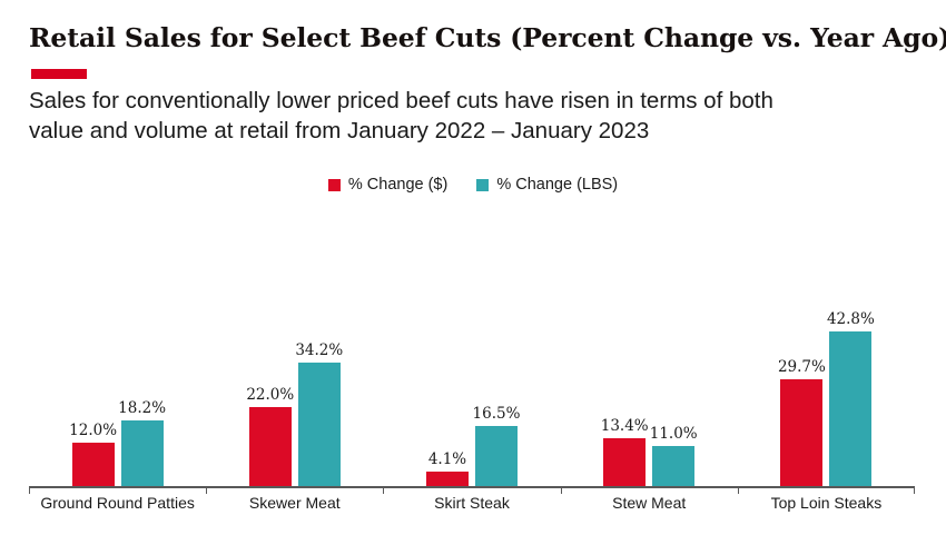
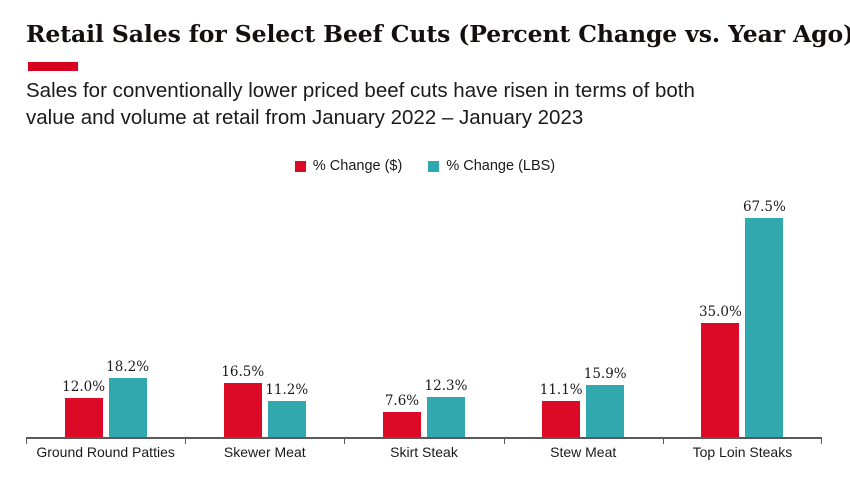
% Change ($)/Skewer Meat: 22.0% -> 16.5%
% Change (LBS)/Skewer Meat: 34.2% -> 11.2%
% Change ($)/Skirt Steak: 4.1% -> 7.6%
% Change (LBS)/Skirt Steak: 16.5% -> 12.3%
% Change ($)/Stew Meat: 13.4% -> 11.1%
% Change (LBS)/Stew Meat: 11.0% -> 15.9%
% Change ($)/Top Loin Steaks: 29.7% -> 35.0%
% Change (LBS)/Top Loin Steaks: 42.8% -> 67.5%
